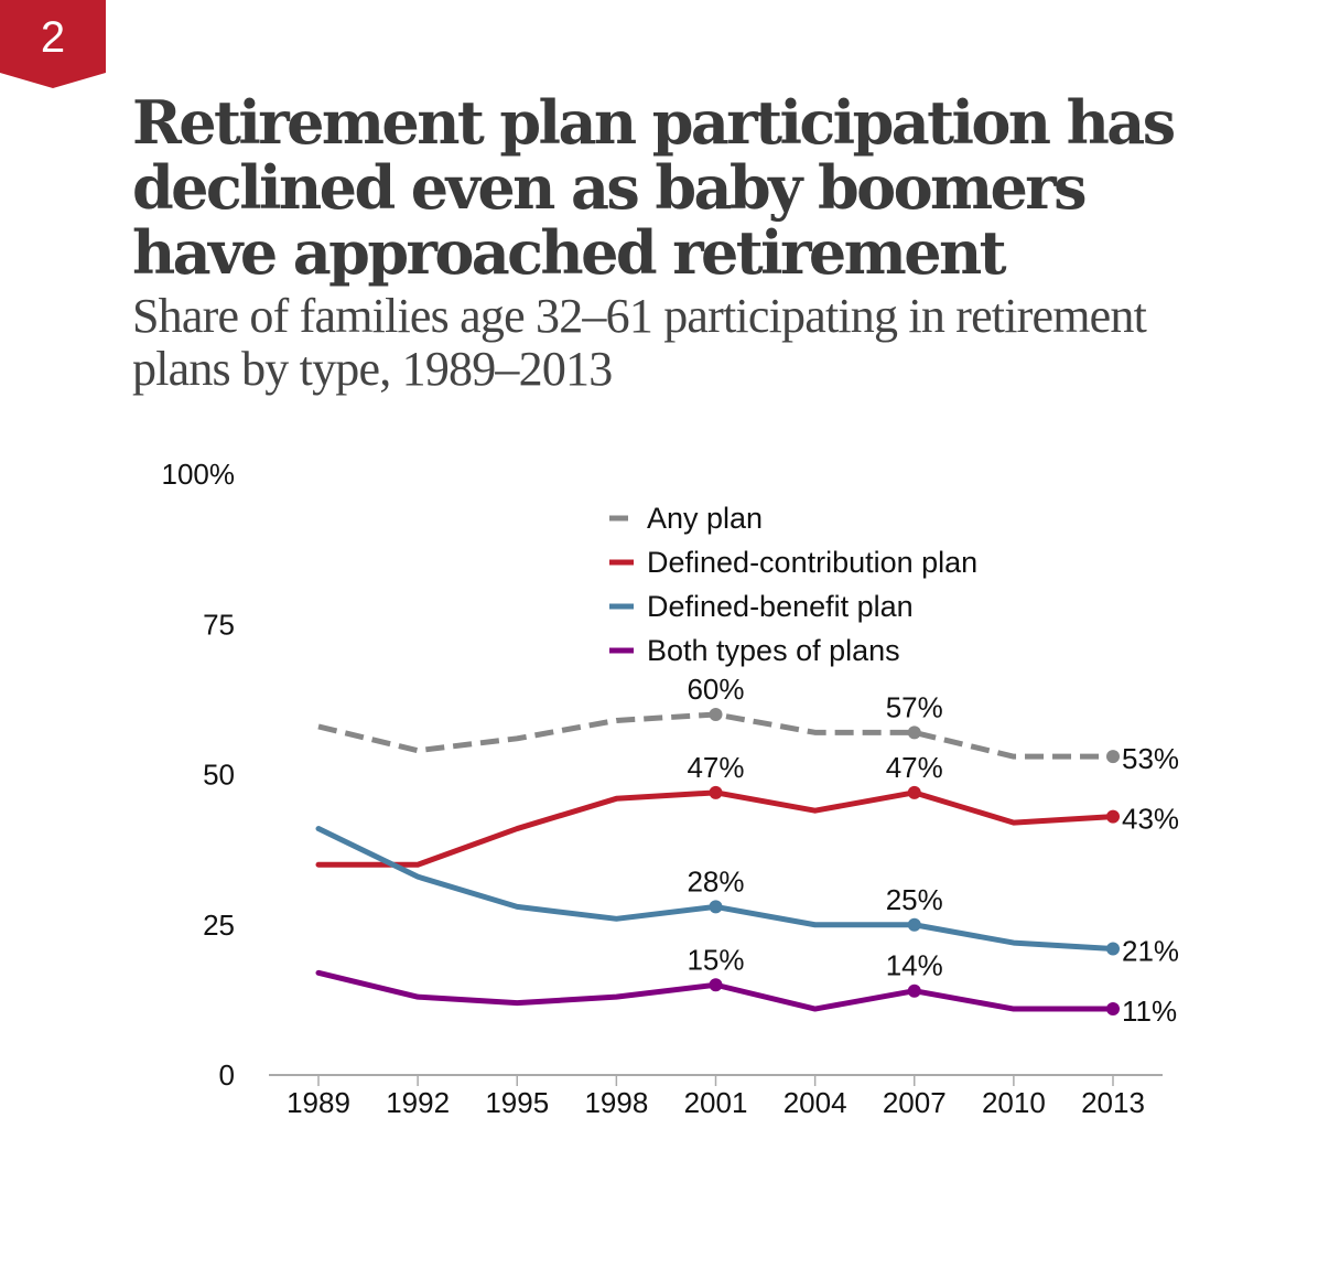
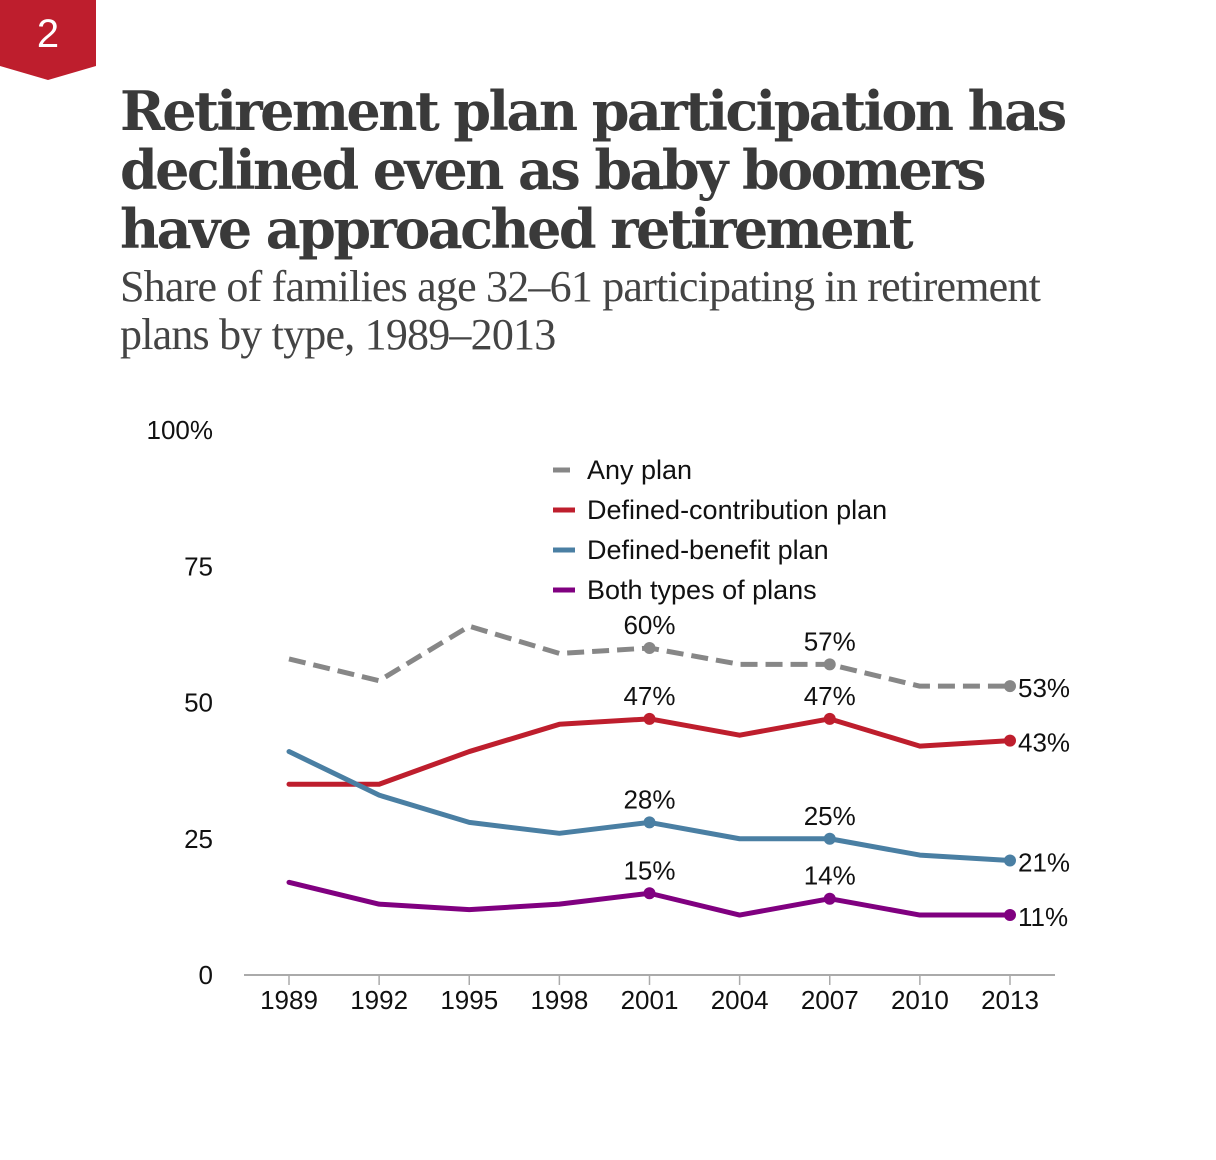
Any plan/1995: 56% -> 64%
